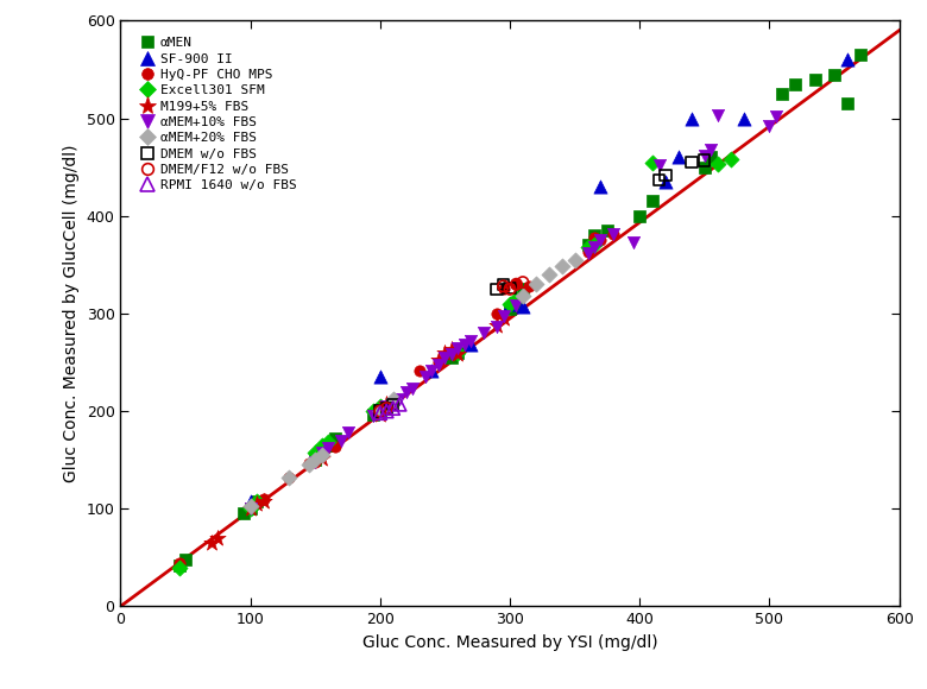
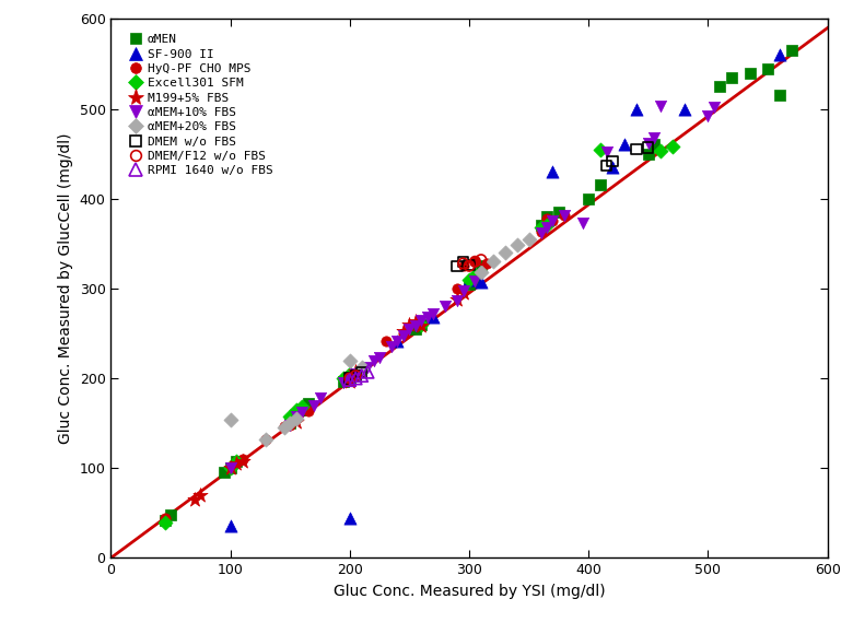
SF-900 II/100: 108 -> 36
αMEM+20% FBS/100: 103 -> 154
SF-900 II/200: 235 -> 44
αMEM+20% FBS/200: 200 -> 220
